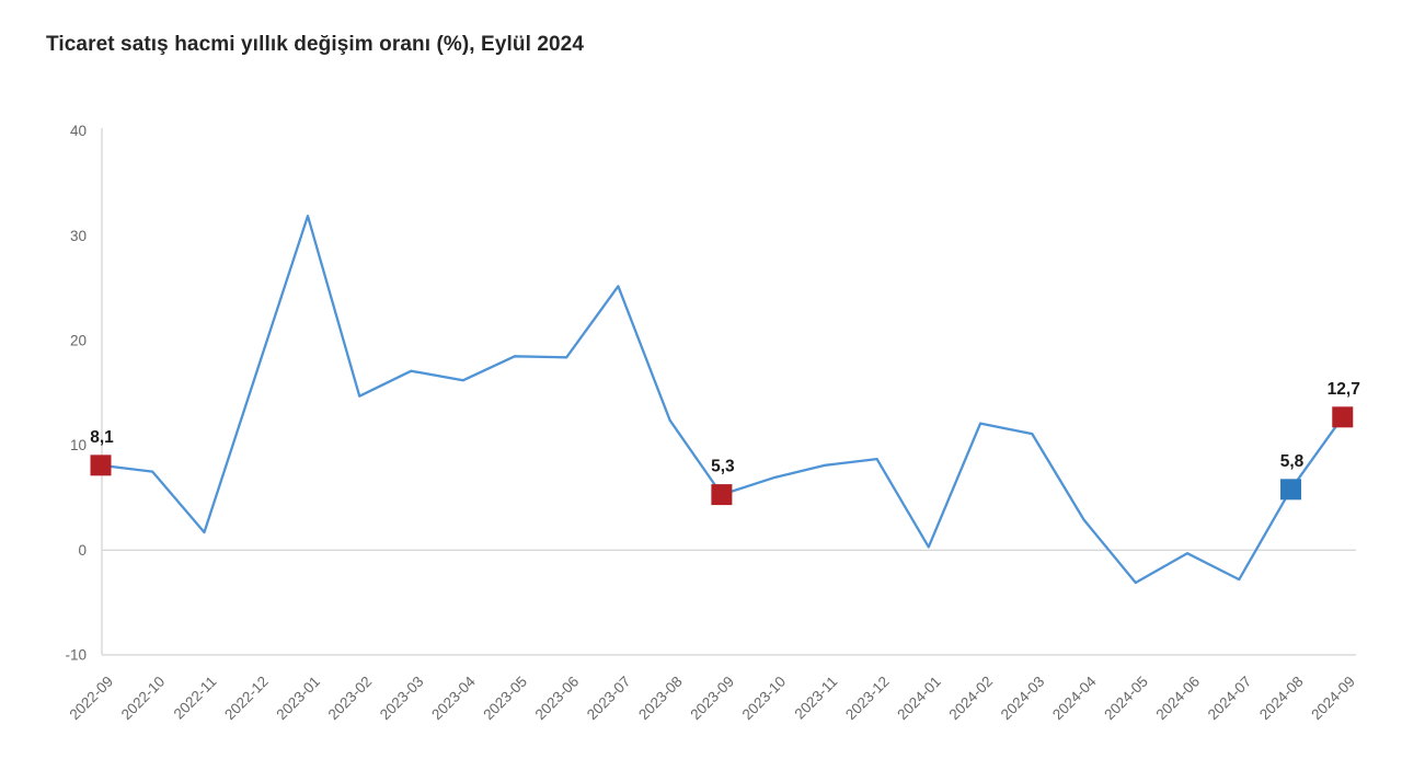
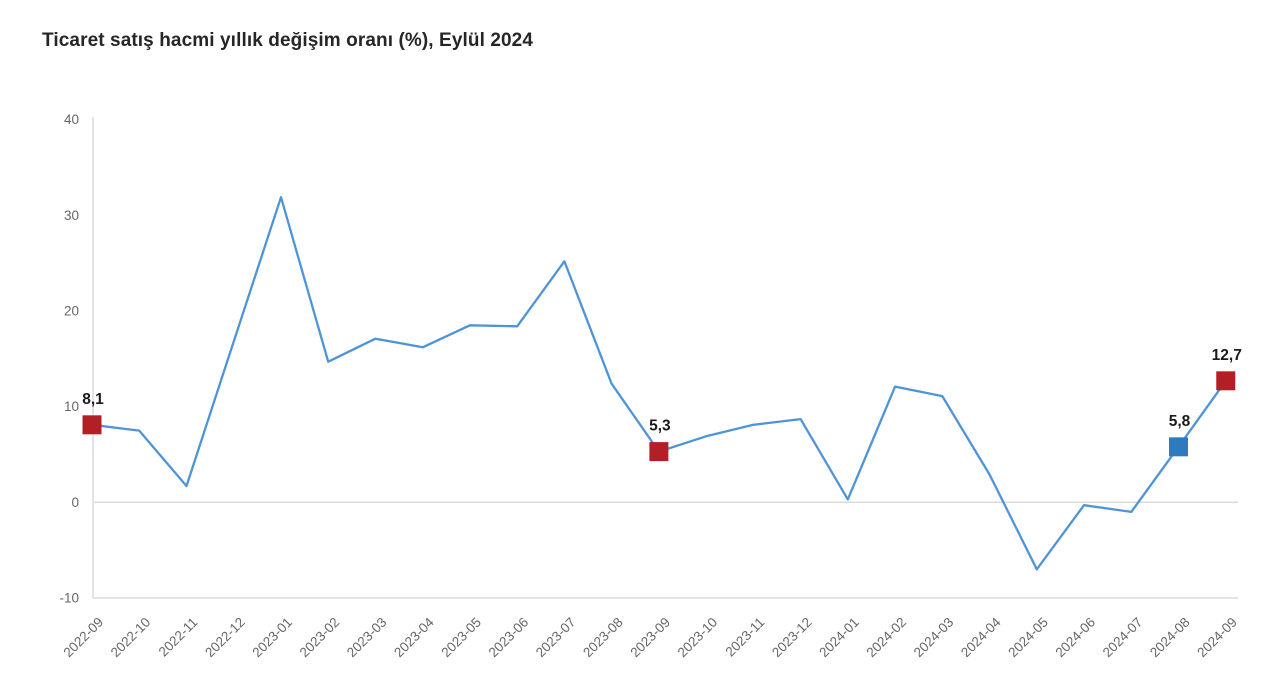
2024-05: -3 -> -7
2024-07: -3 -> -1
